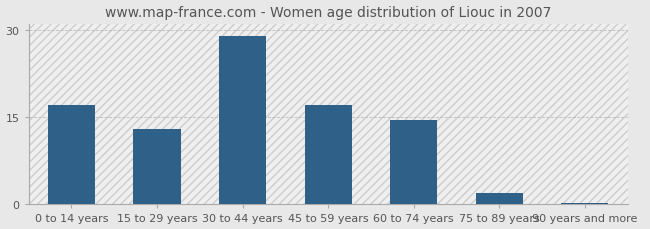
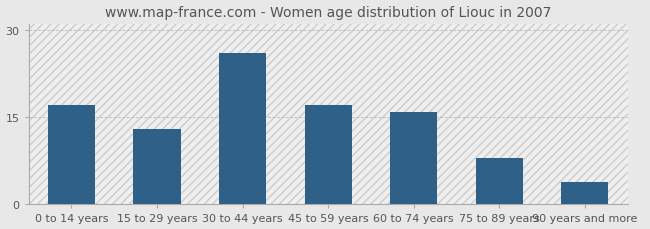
30 to 44 years: 29.0 -> 26.0
60 to 74 years: 14.5 -> 15.8
75 to 89 years: 2.0 -> 8.0
90 years and more: 0.2 -> 3.8
